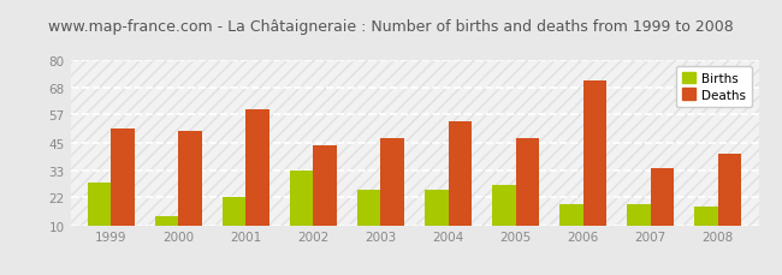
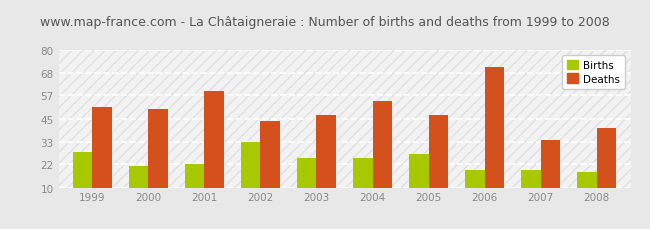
Births/2000: 14 -> 21
